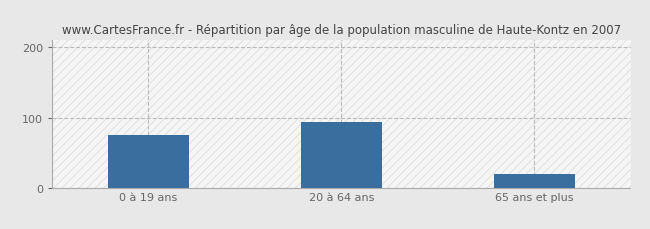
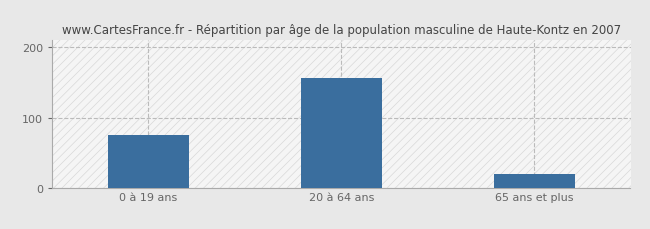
20 à 64 ans: 94 -> 157
